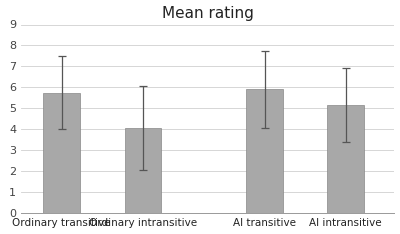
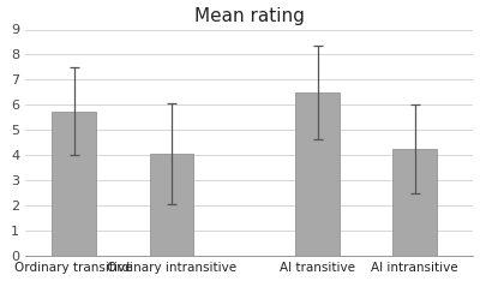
AI transitive: 5.90 -> 6.50
AI intransitive: 5.15 -> 4.25
